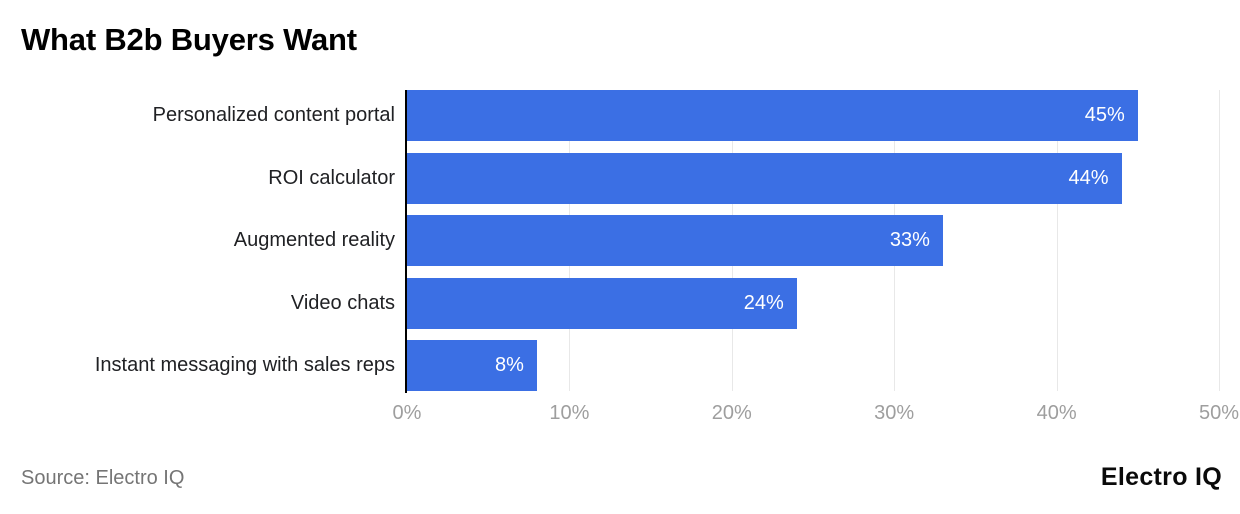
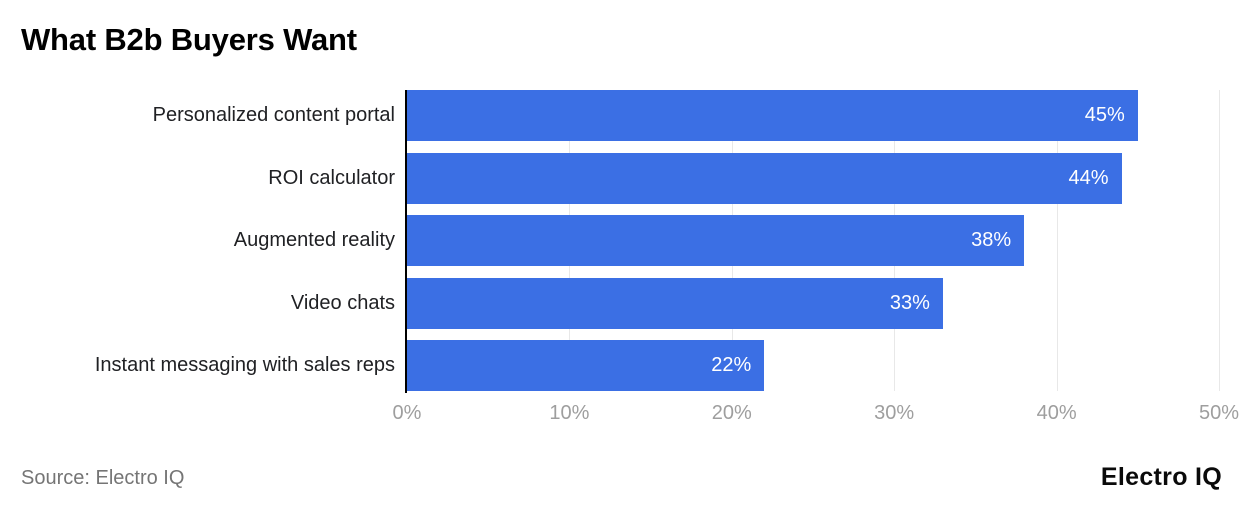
Augmented reality: 33% -> 38%
Video chats: 24% -> 33%
Instant messaging with sales reps: 8% -> 22%
